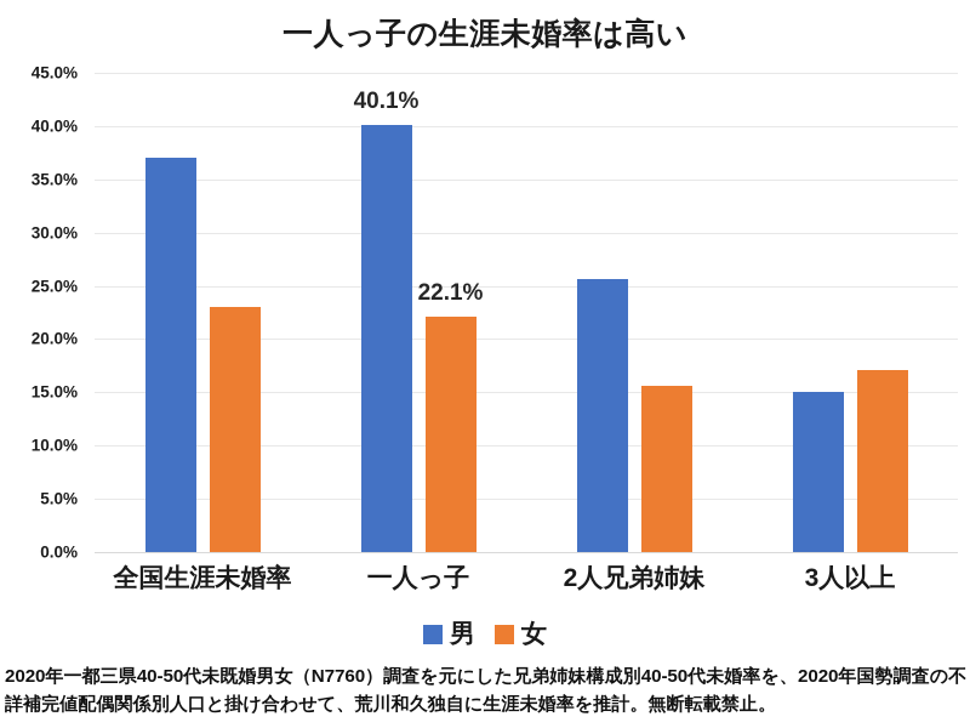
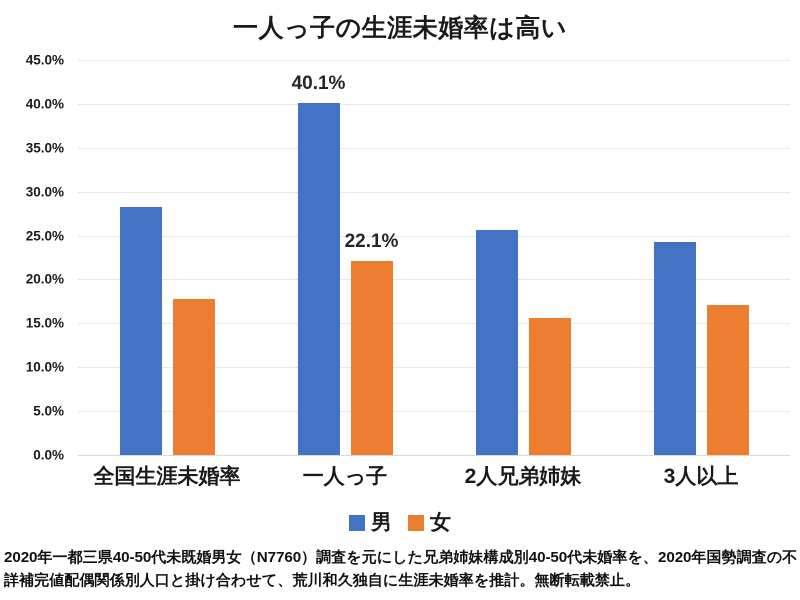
男/全国生涯未婚率: 37% -> 28%
女/全国生涯未婚率: 23% -> 18%
男/3人以上: 15% -> 24%
